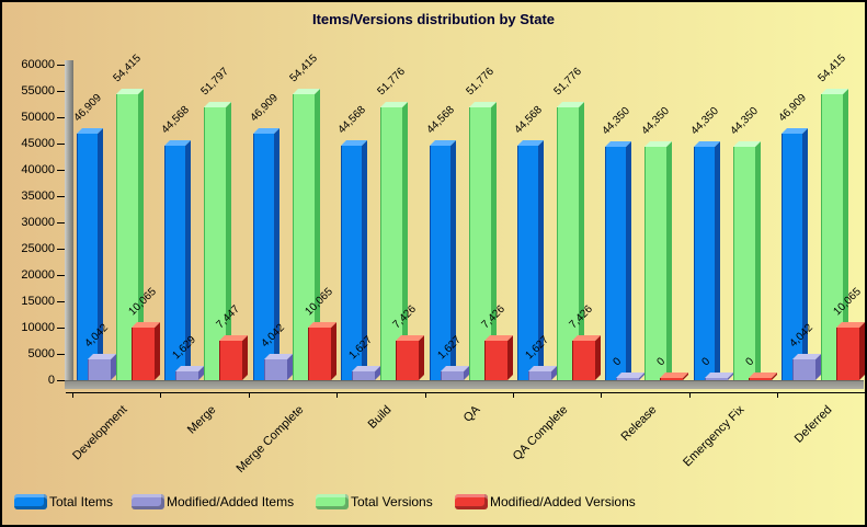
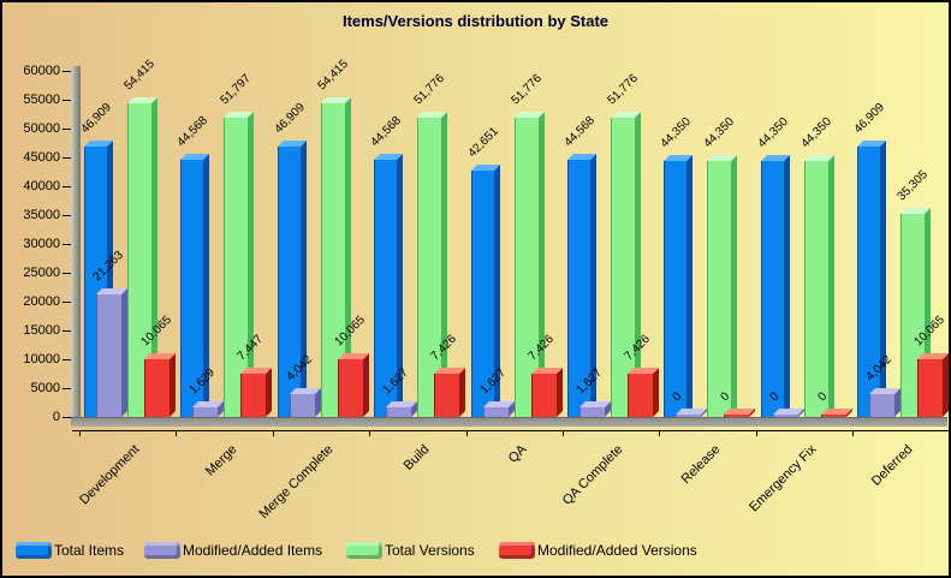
Modified/Added Items/Development: 4,042 -> 21,263
Total Items/QA: 44,568 -> 42,651
Total Versions/Deferred: 54,415 -> 35,305
